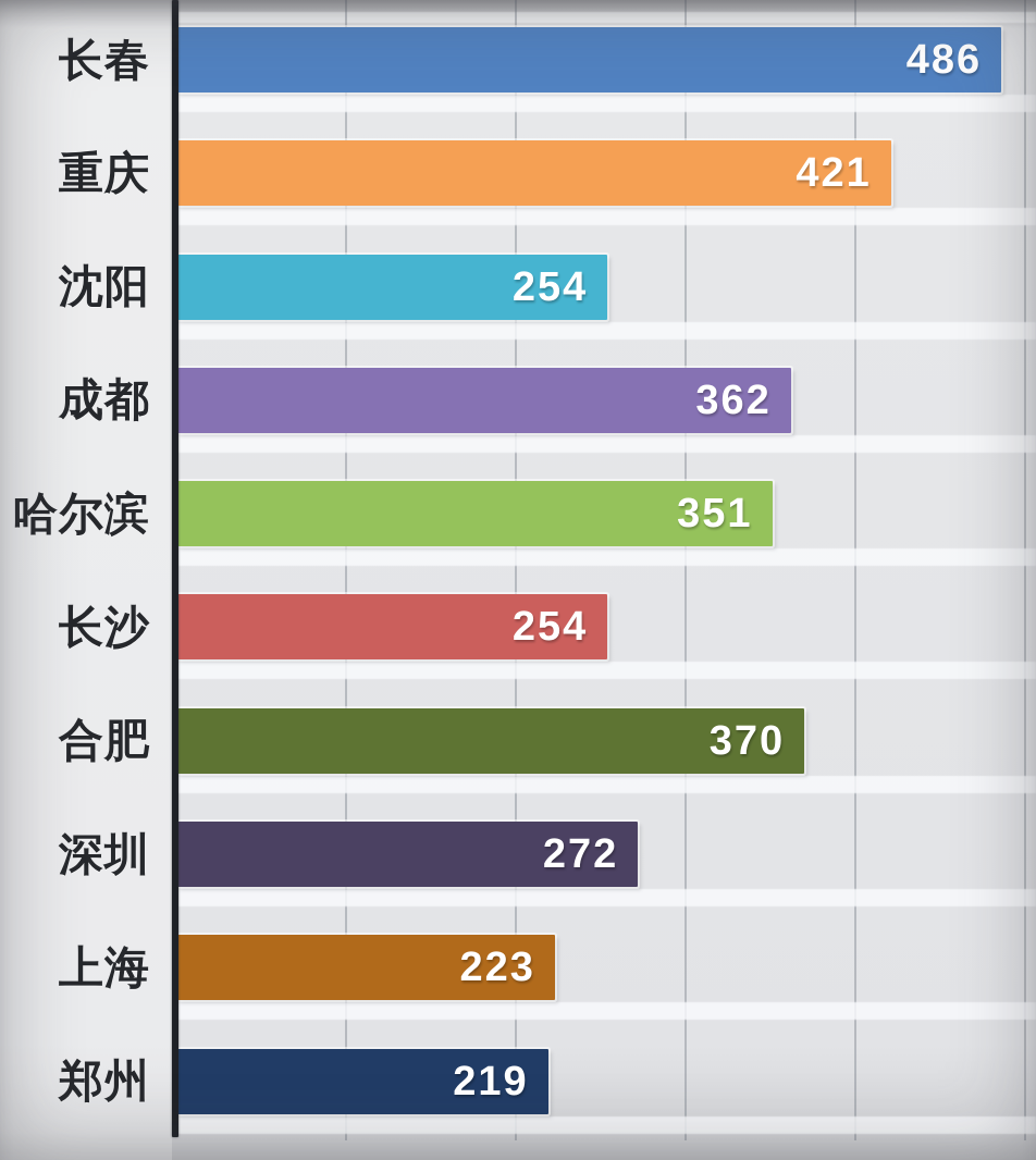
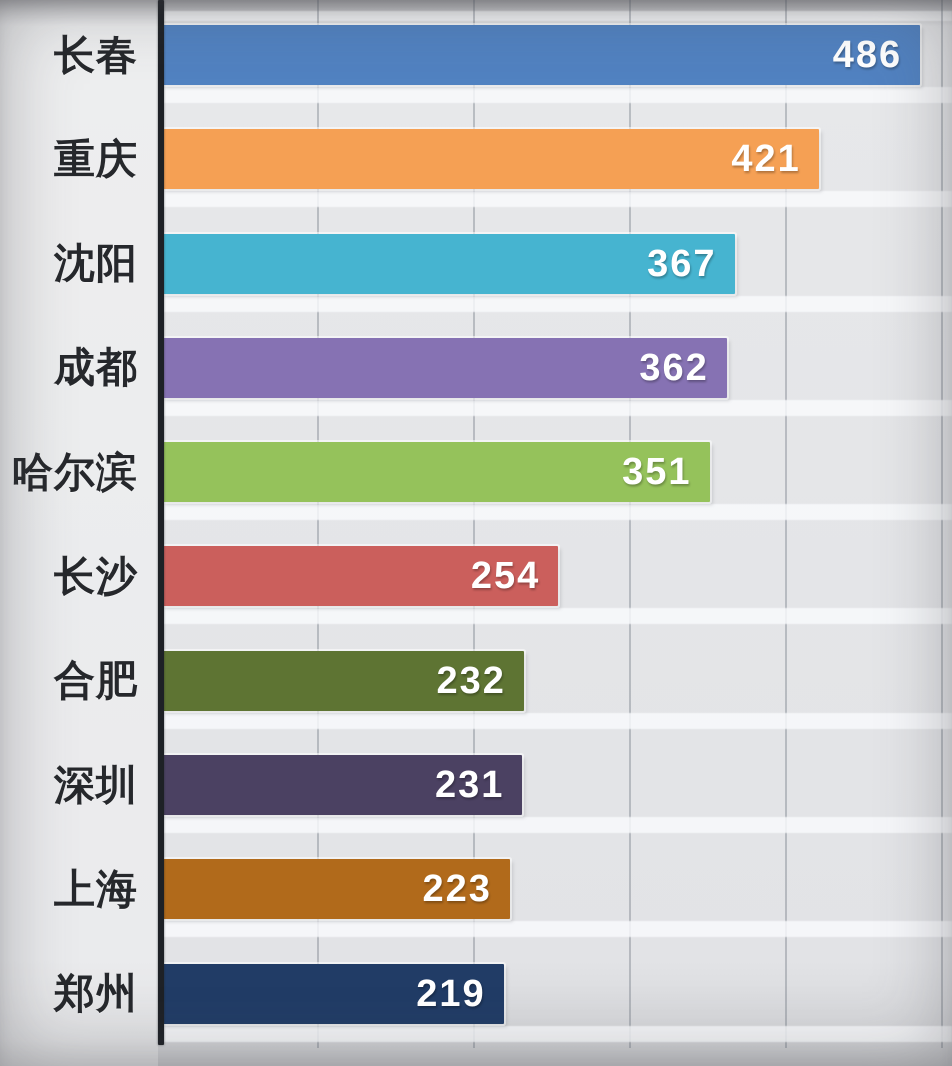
沈阳: 254 -> 367
合肥: 370 -> 232
深圳: 272 -> 231
